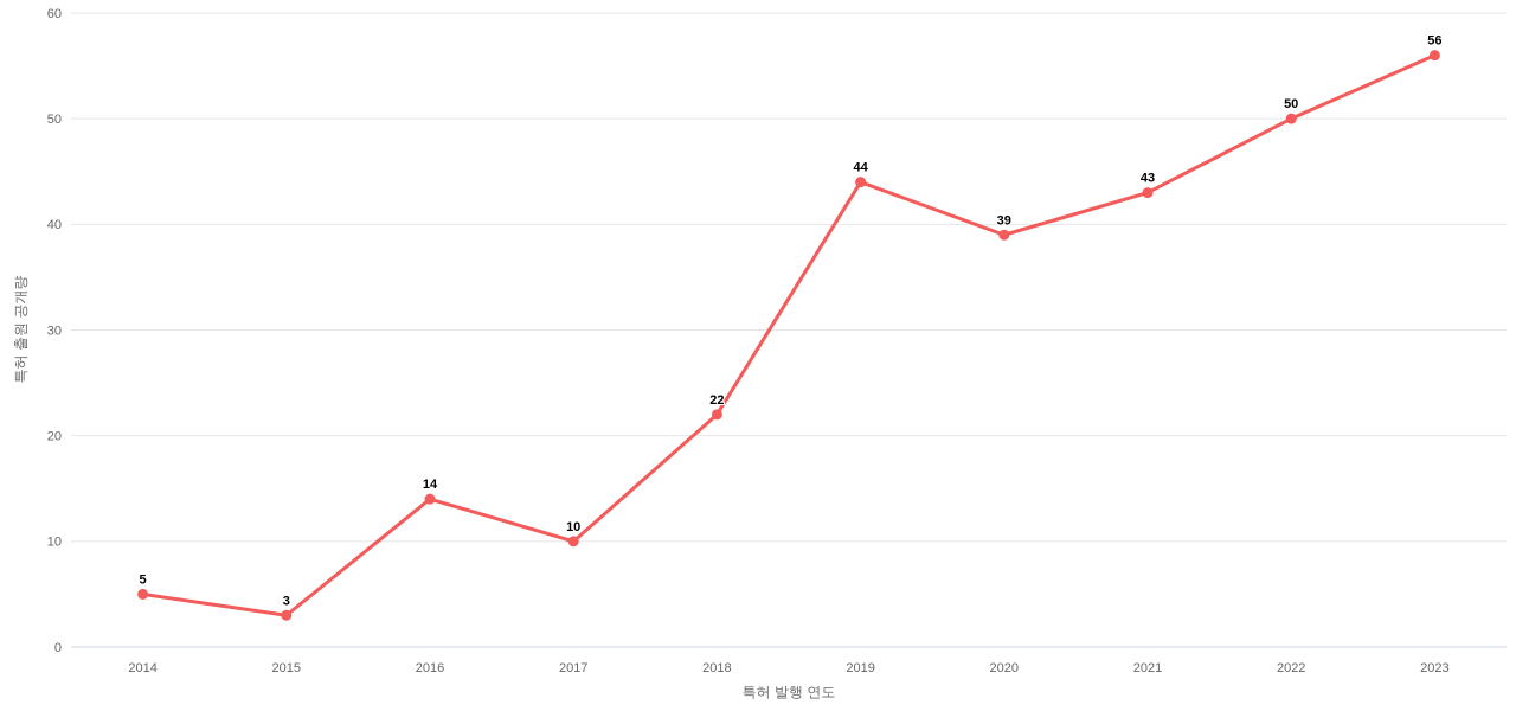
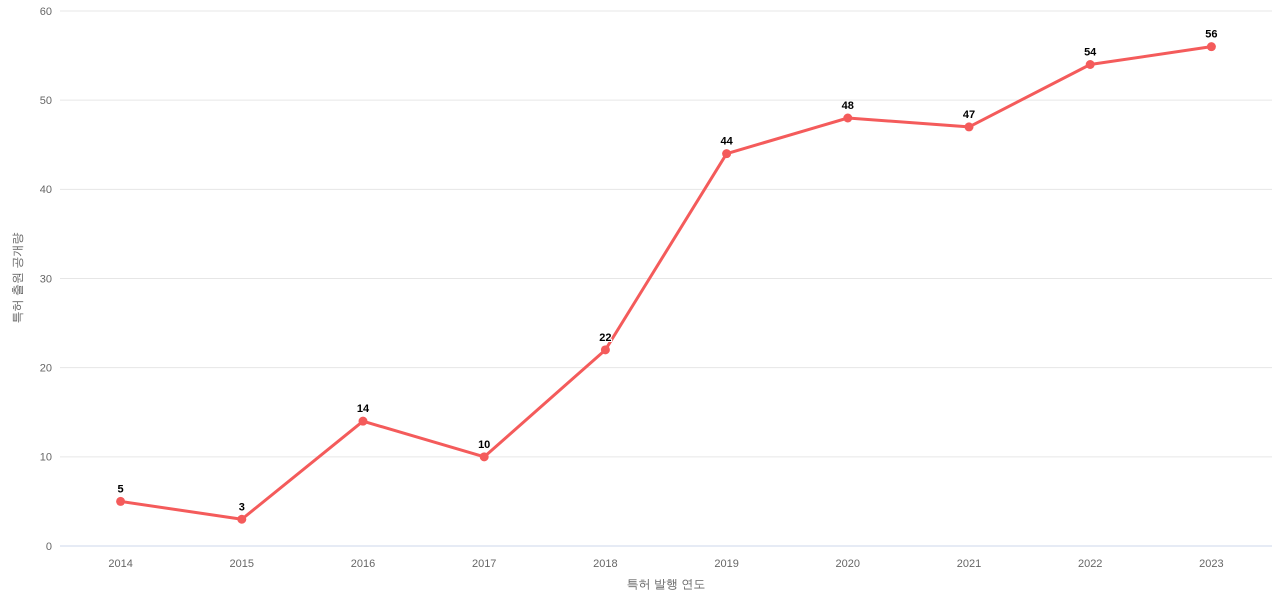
2020: 39 -> 48
2021: 43 -> 47
2022: 50 -> 54
